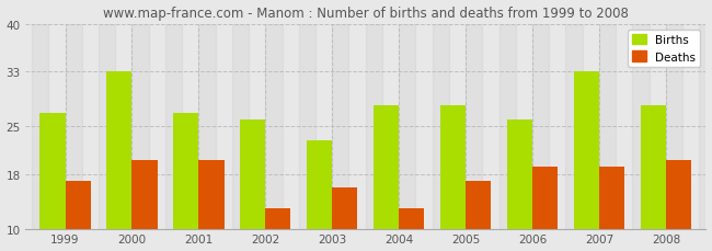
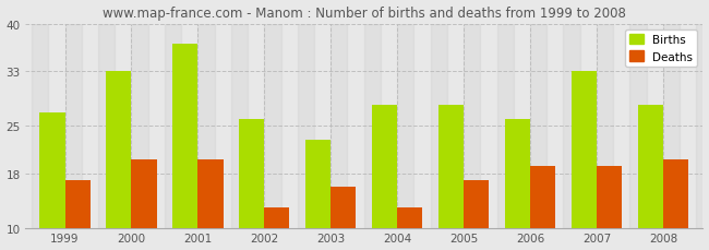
Births/2001: 27 -> 37
